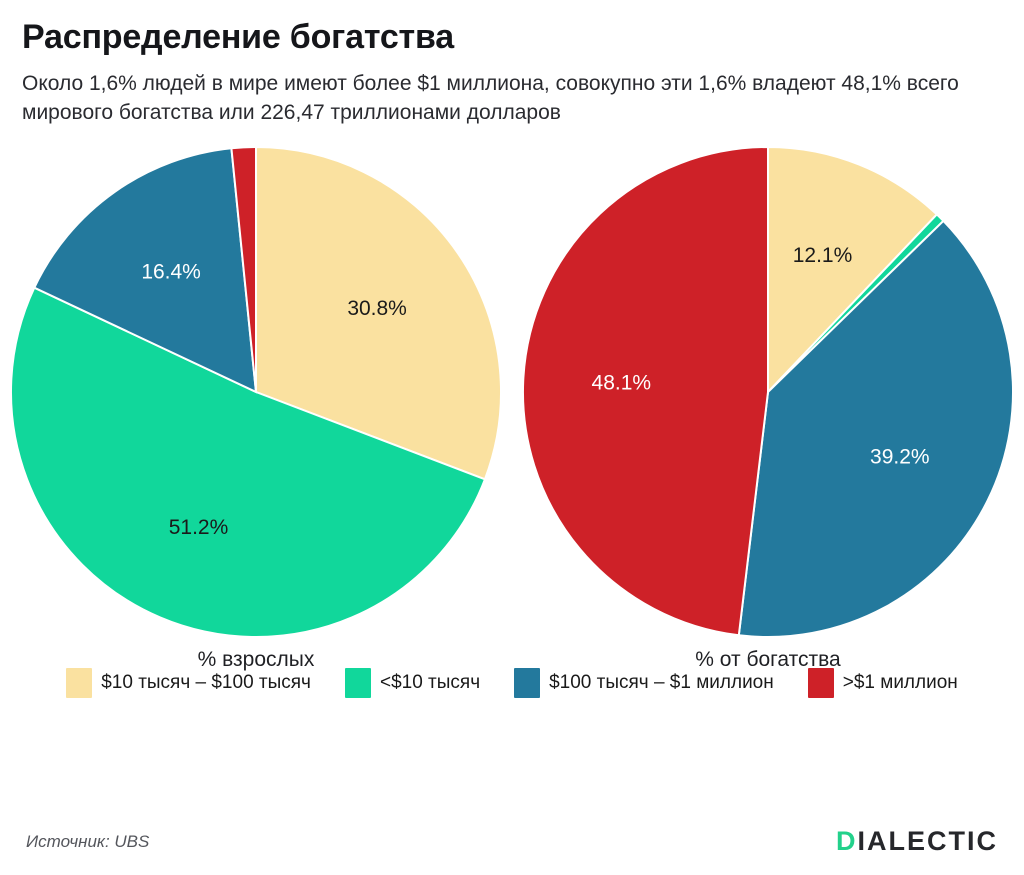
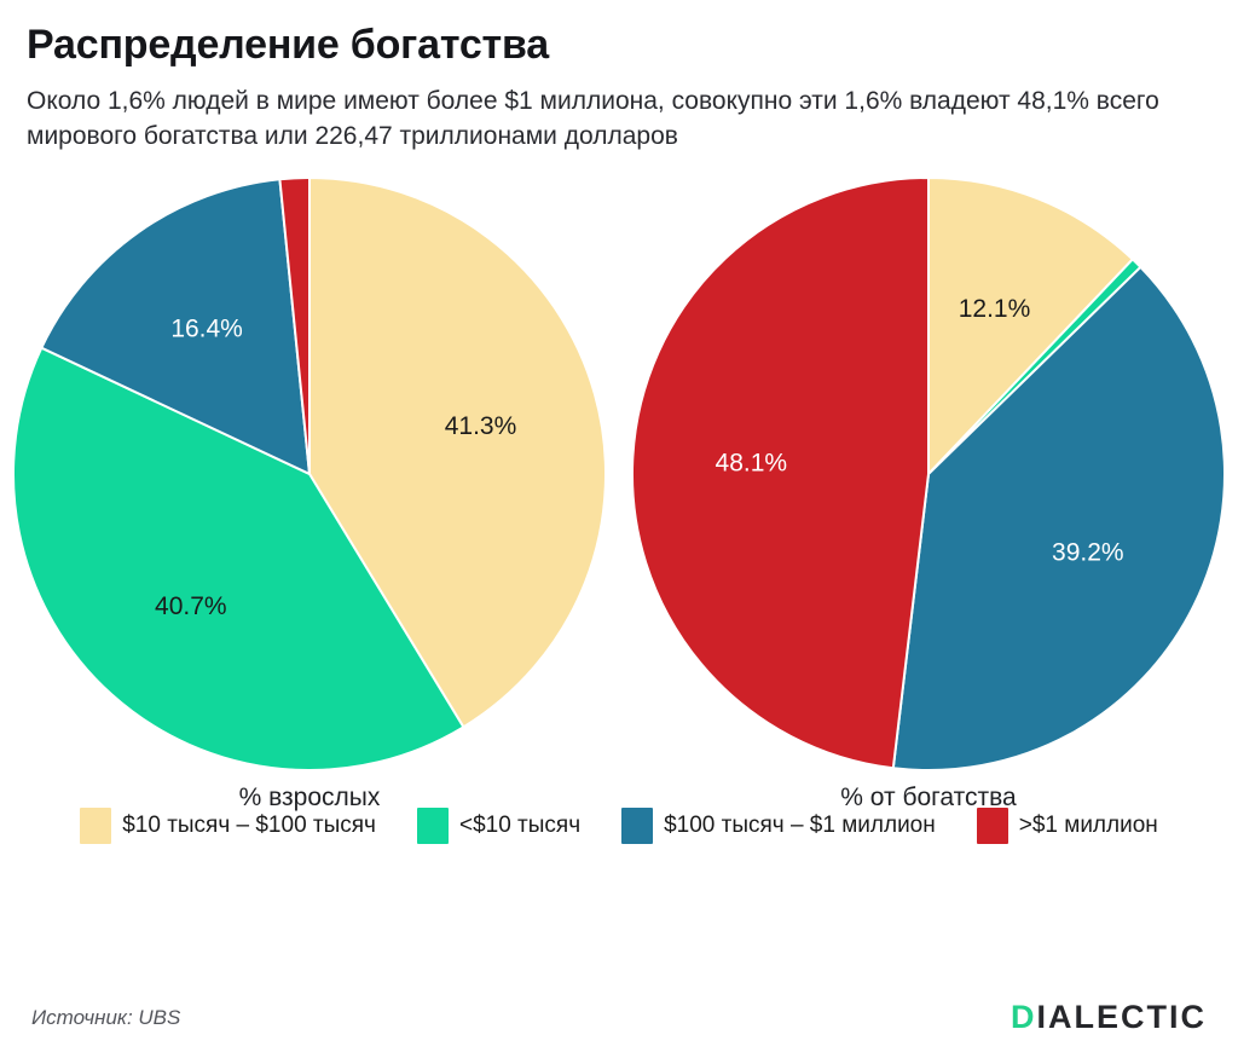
% взрослых/$10 тысяч – $100 тысяч: 30.8% -> 41.3%
% взрослых/<$10 тысяч: 51.2% -> 40.7%
